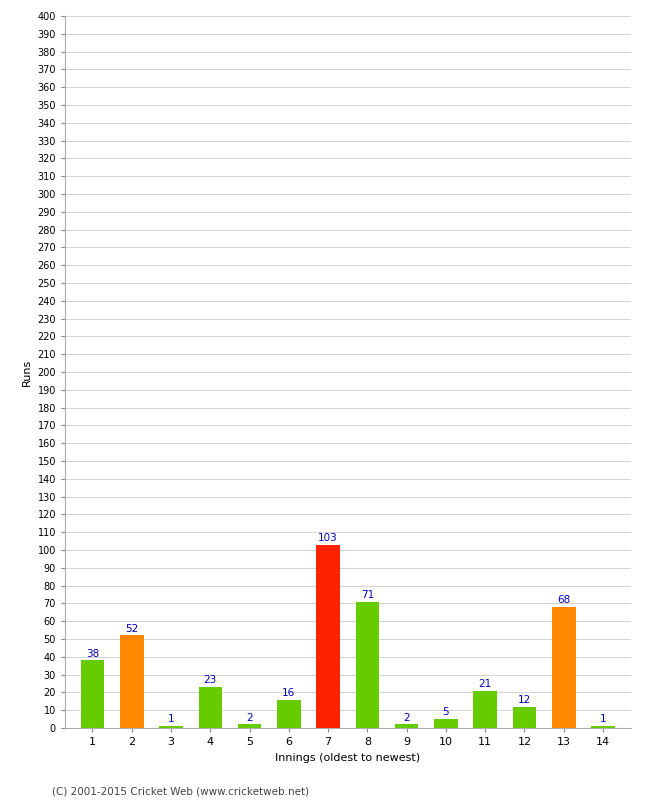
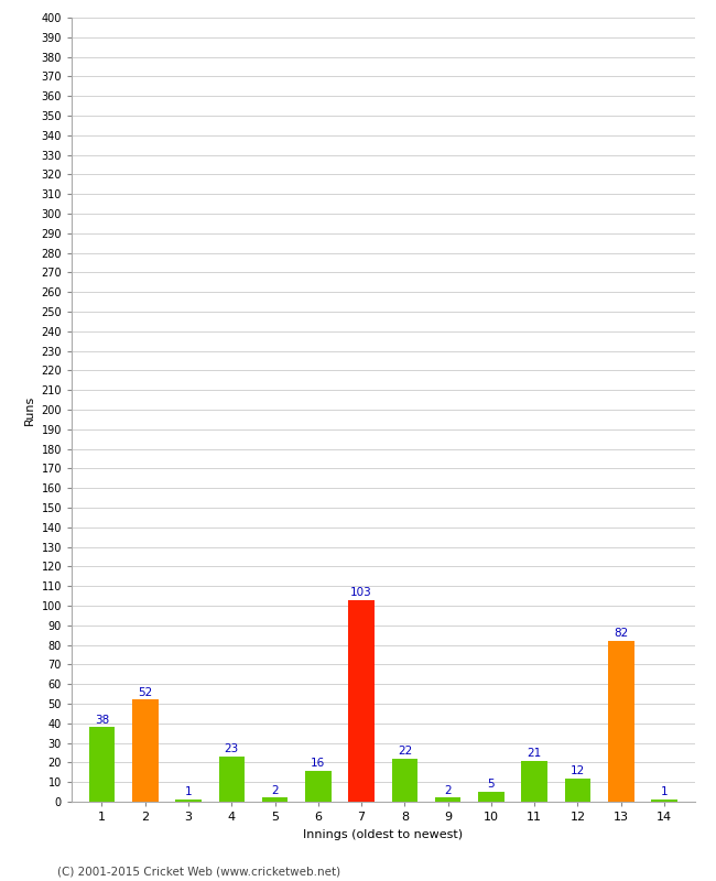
8: 71 -> 22
13: 68 -> 82
